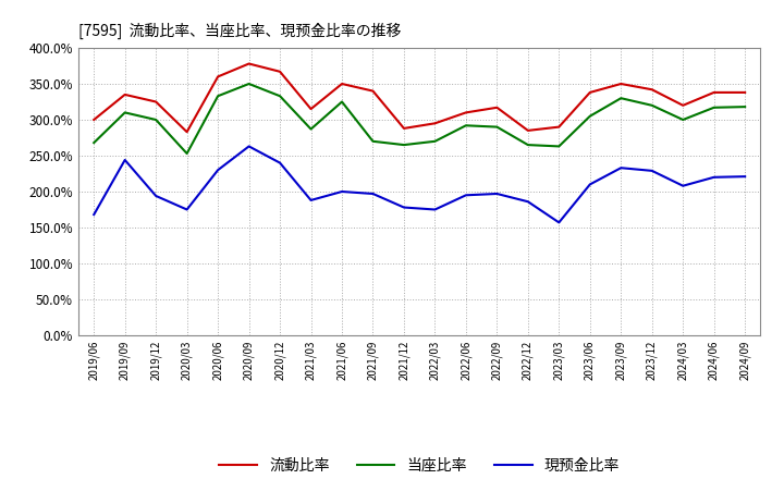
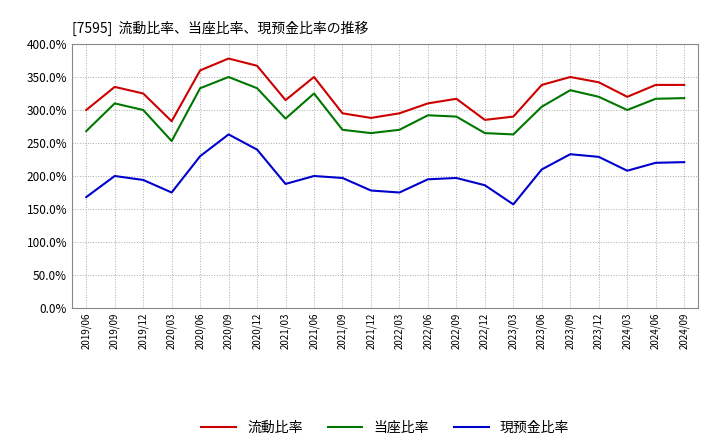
現预金比率/2019/09: 244% -> 200%
流動比率/2021/09: 340% -> 295%
